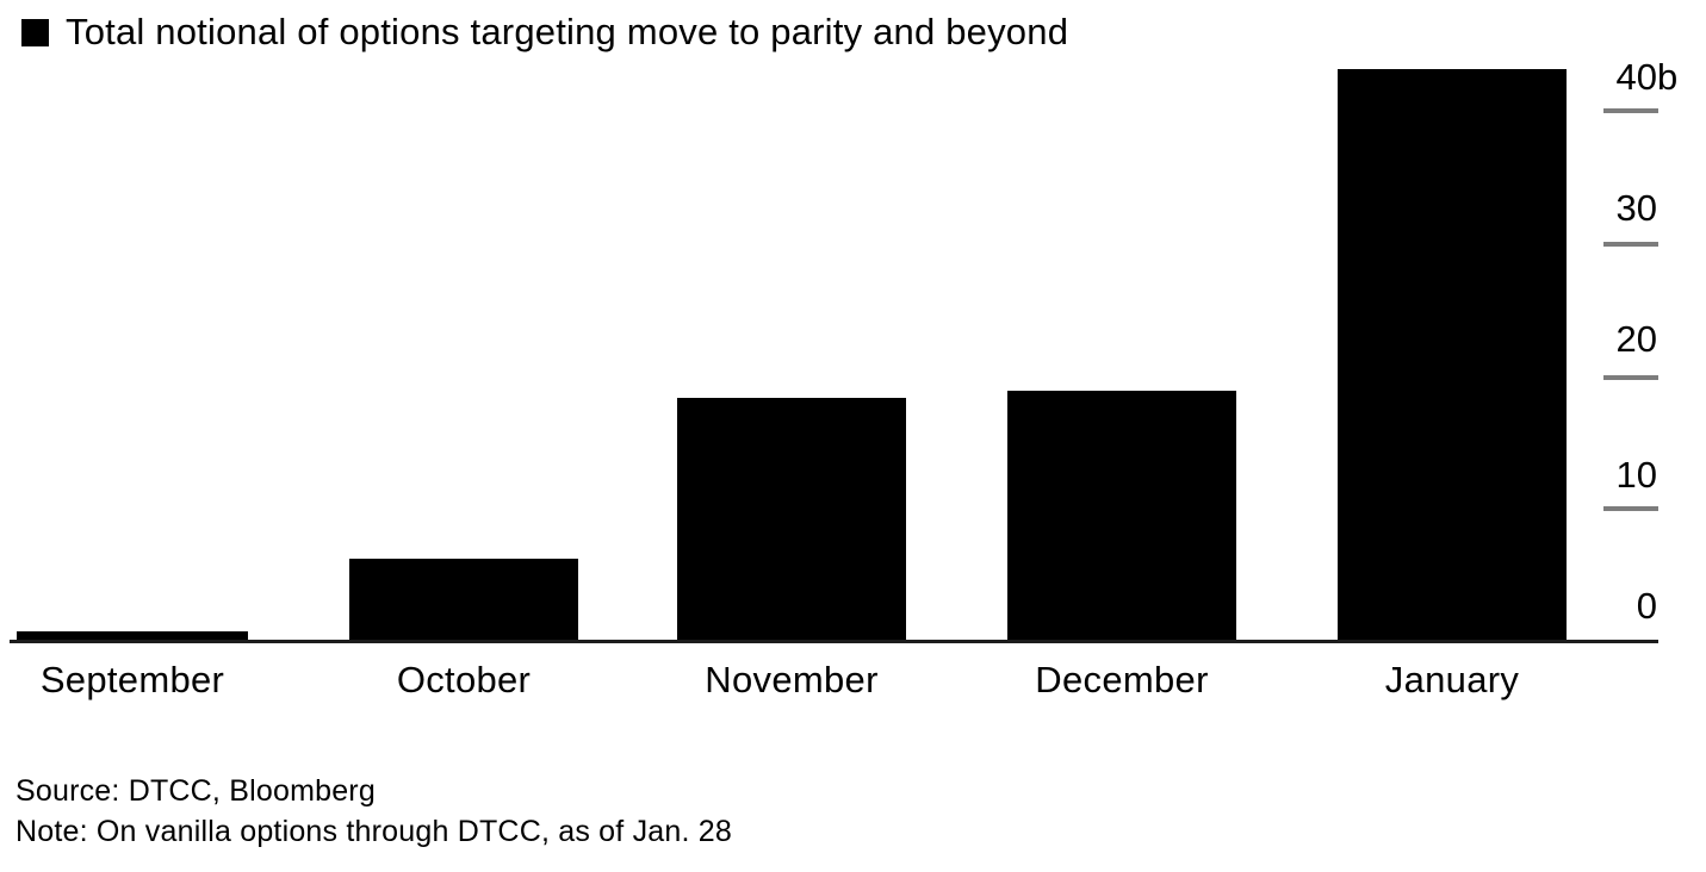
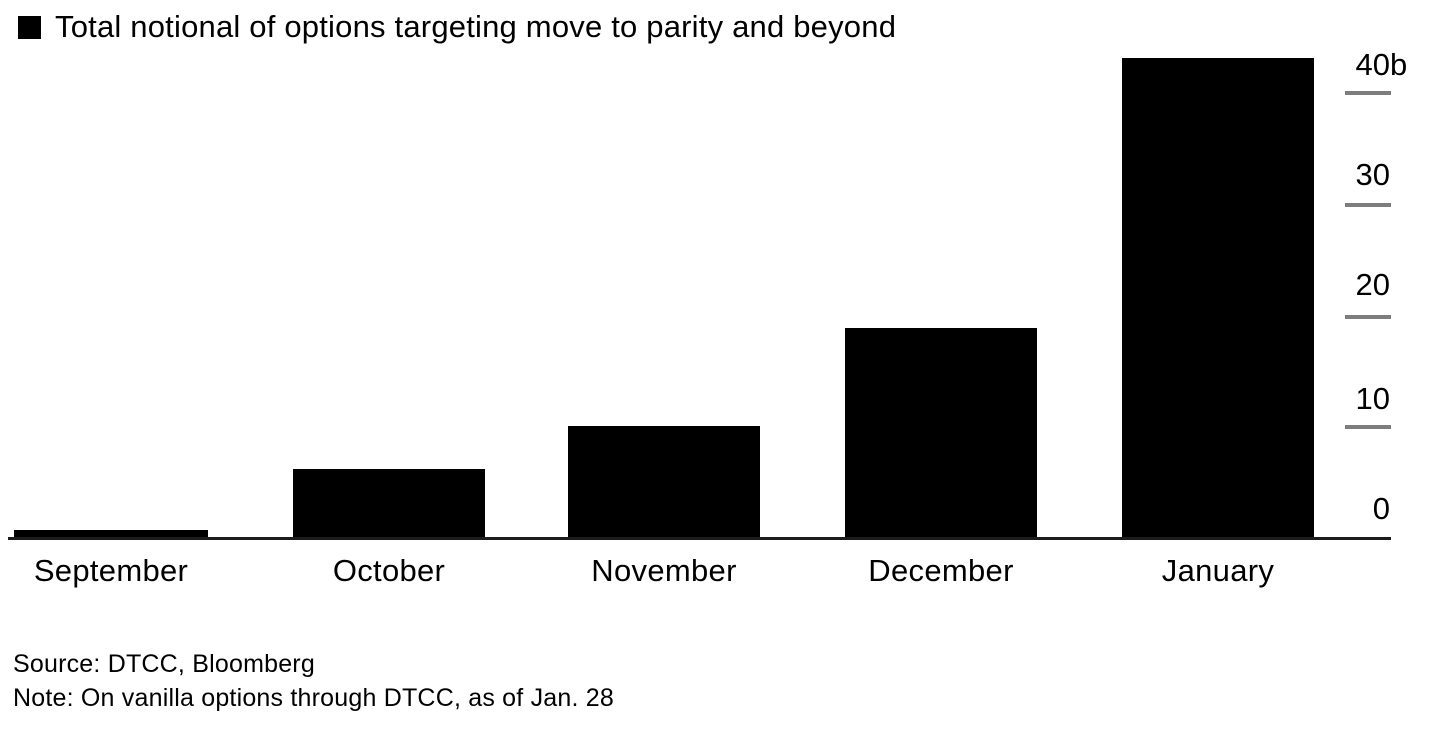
November: 18.3 -> 10.0
